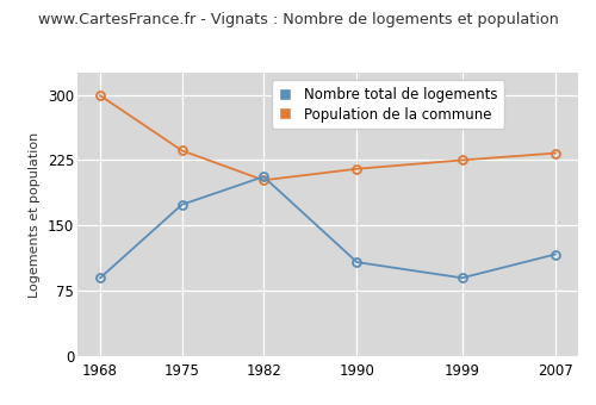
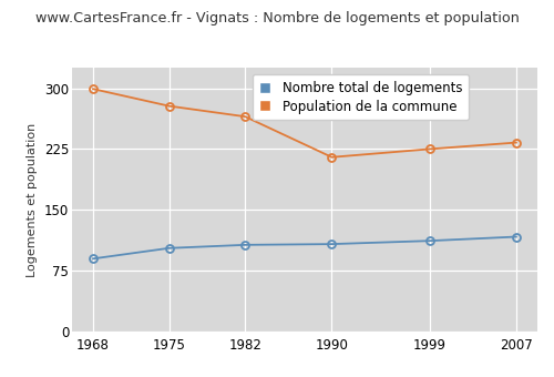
Nombre total de logements/1975: 174 -> 103
Population de la commune/1975: 236 -> 278
Nombre total de logements/1982: 206 -> 107
Population de la commune/1982: 202 -> 265
Nombre total de logements/1999: 90 -> 112
